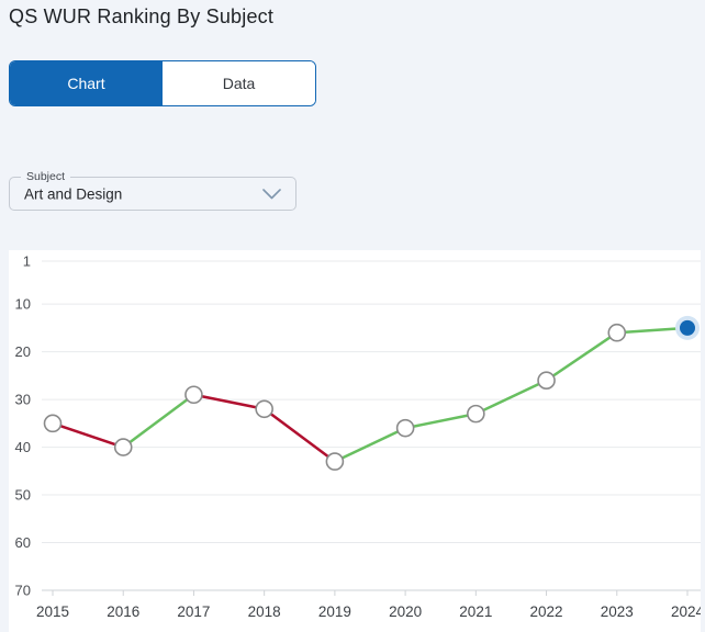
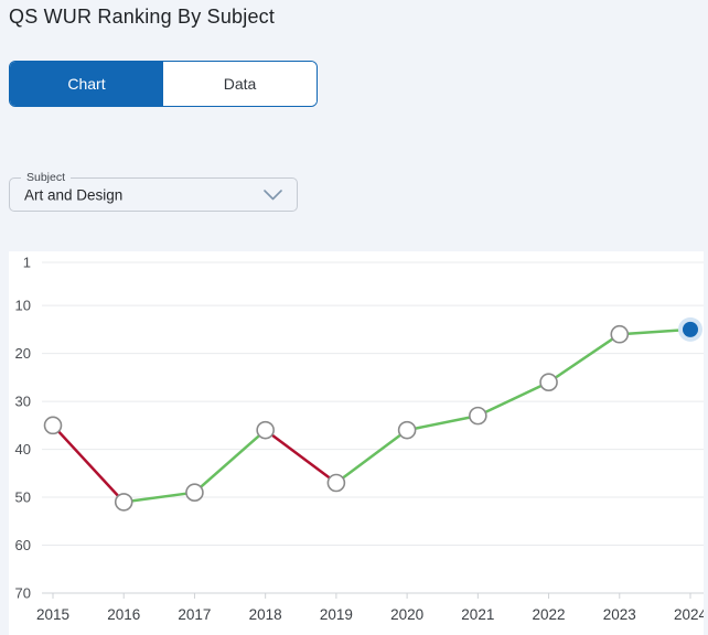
2016: 40 -> 51
2017: 29 -> 49
2018: 32 -> 36
2019: 43 -> 47
